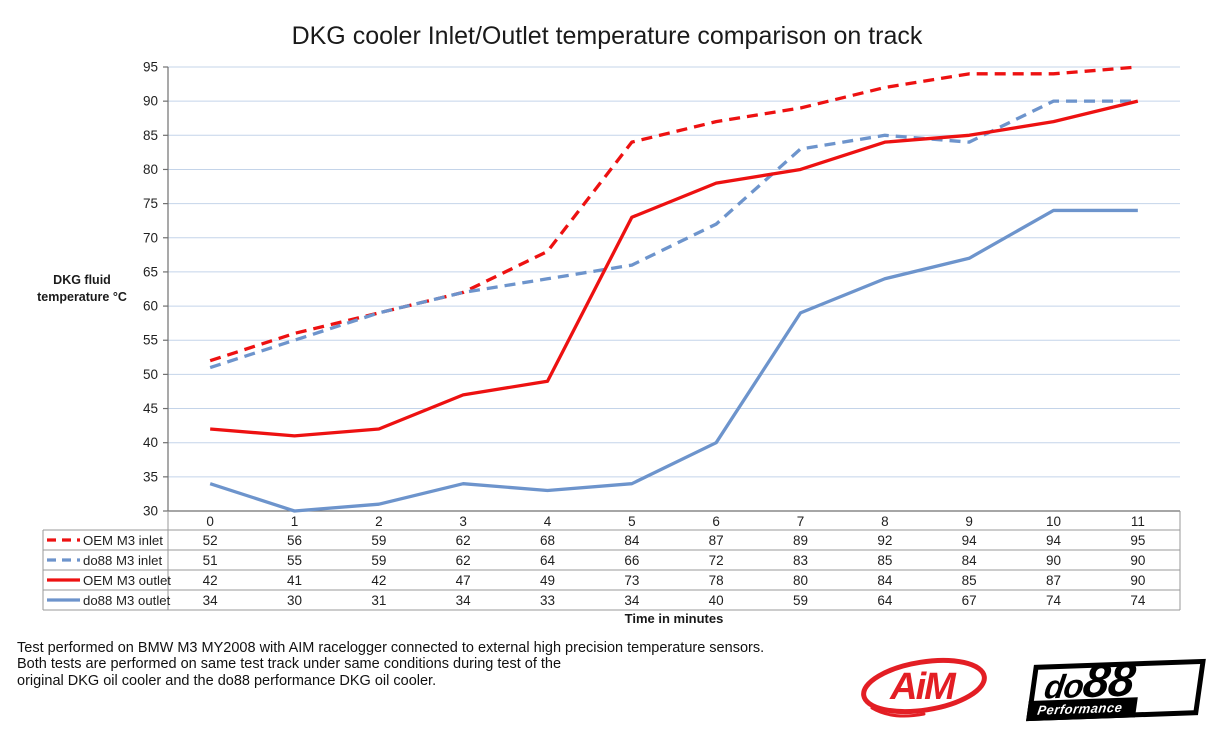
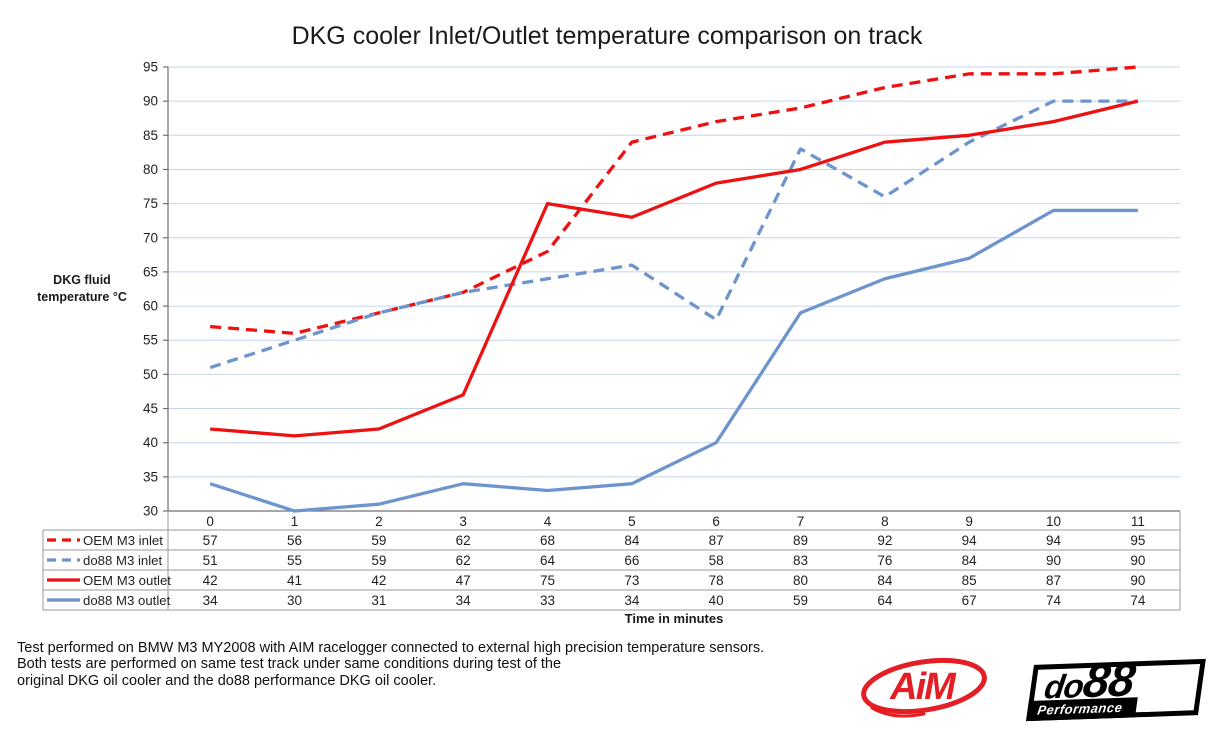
OEM M3 inlet/0: 52 -> 57
OEM M3 outlet/4: 49 -> 75
do88 M3 inlet/6: 72 -> 58
do88 M3 inlet/8: 85 -> 76
